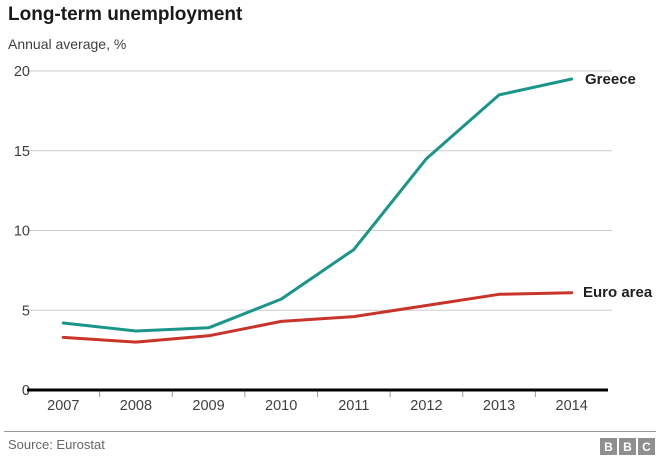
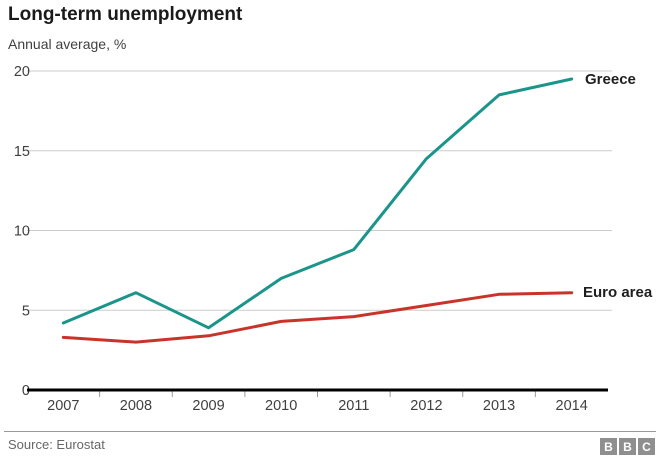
Greece/2008: 3.7 -> 6.1
Greece/2010: 5.7 -> 7.0
